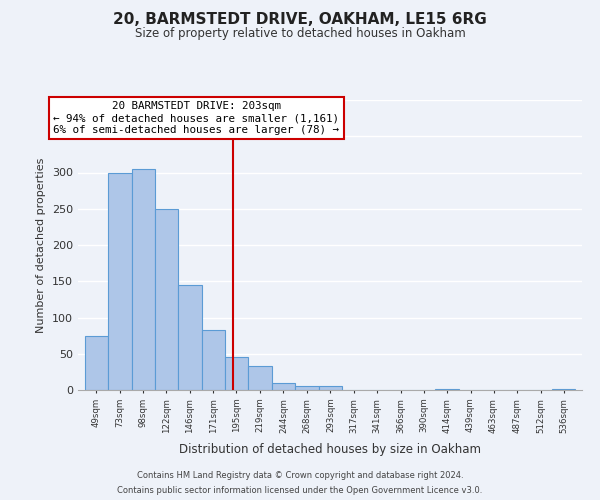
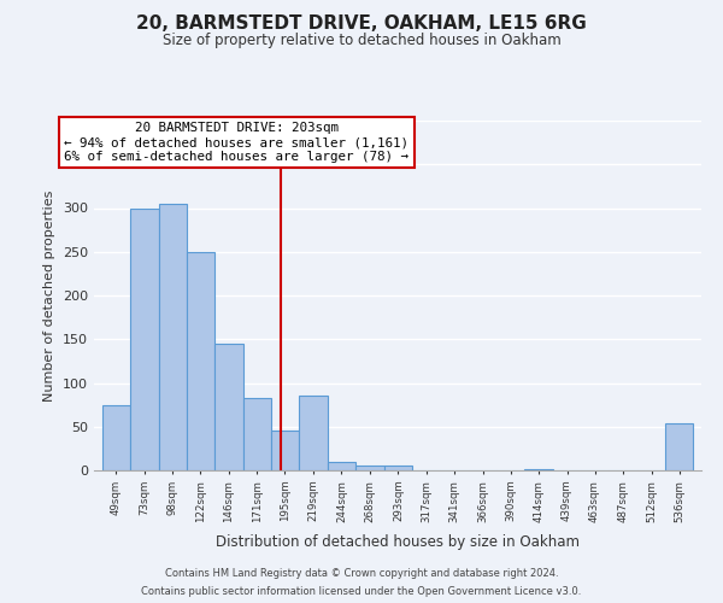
219sqm: 33 -> 86
536sqm: 2 -> 54
